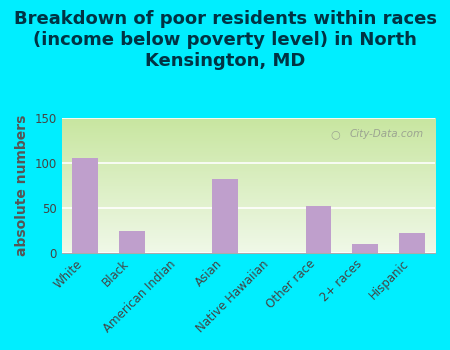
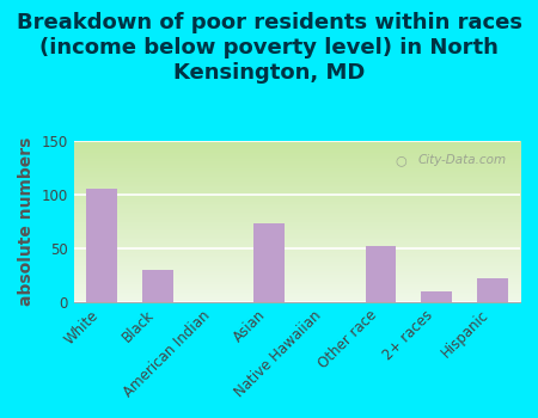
Black: 24 -> 30
Asian: 82 -> 73
